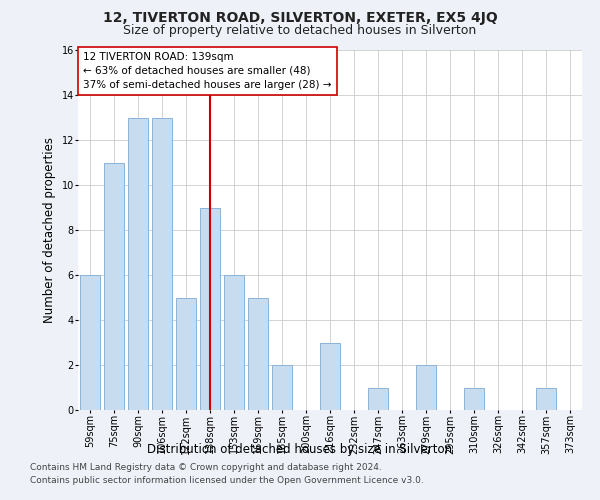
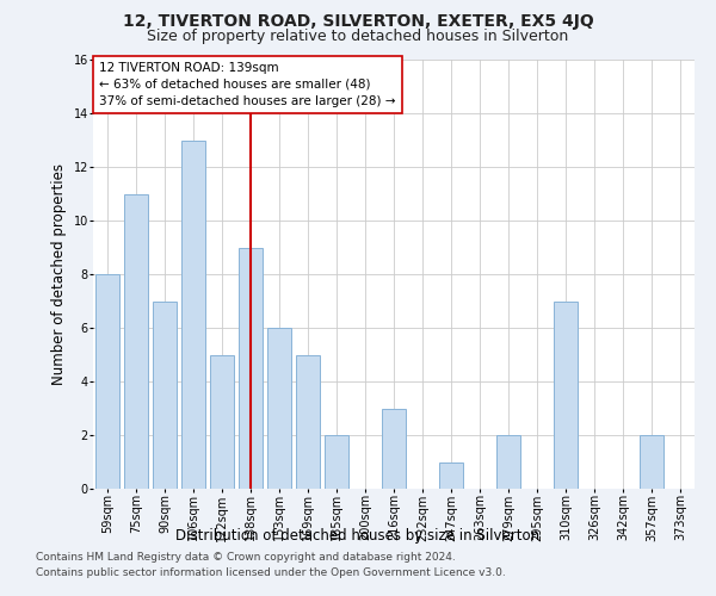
59sqm: 6 -> 8
90sqm: 13 -> 7
310sqm: 1 -> 7
357sqm: 1 -> 2
